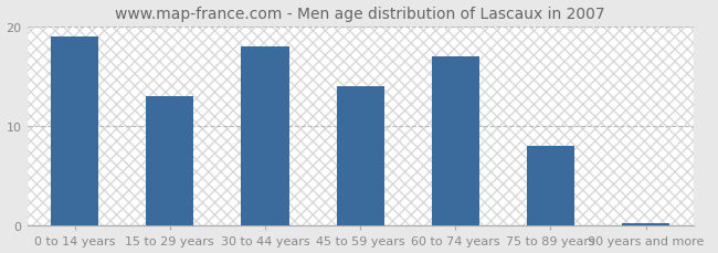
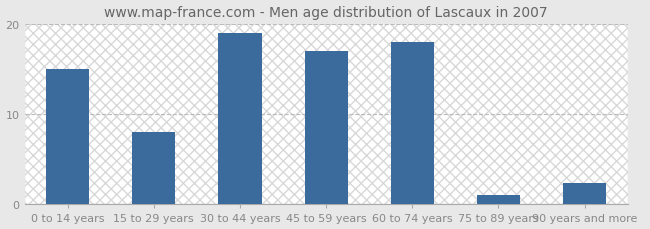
0 to 14 years: 19.0 -> 15.0
15 to 29 years: 13.0 -> 8.0
30 to 44 years: 18.0 -> 19.0
45 to 59 years: 14.0 -> 17.0
60 to 74 years: 17.0 -> 18.0
75 to 89 years: 8.0 -> 1.0
90 years and more: 0.3 -> 2.4
